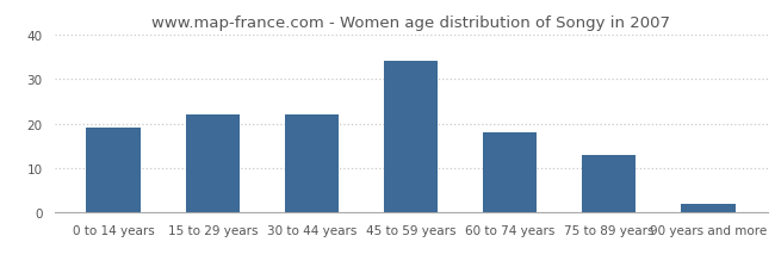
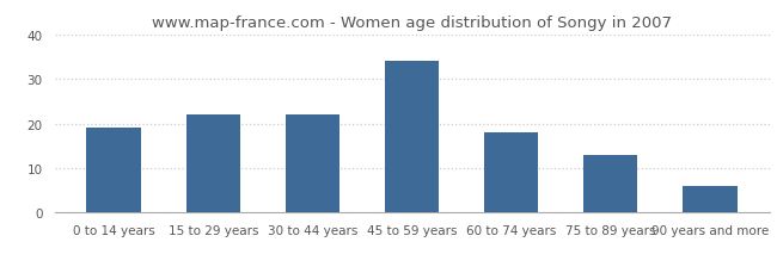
90 years and more: 2 -> 6
